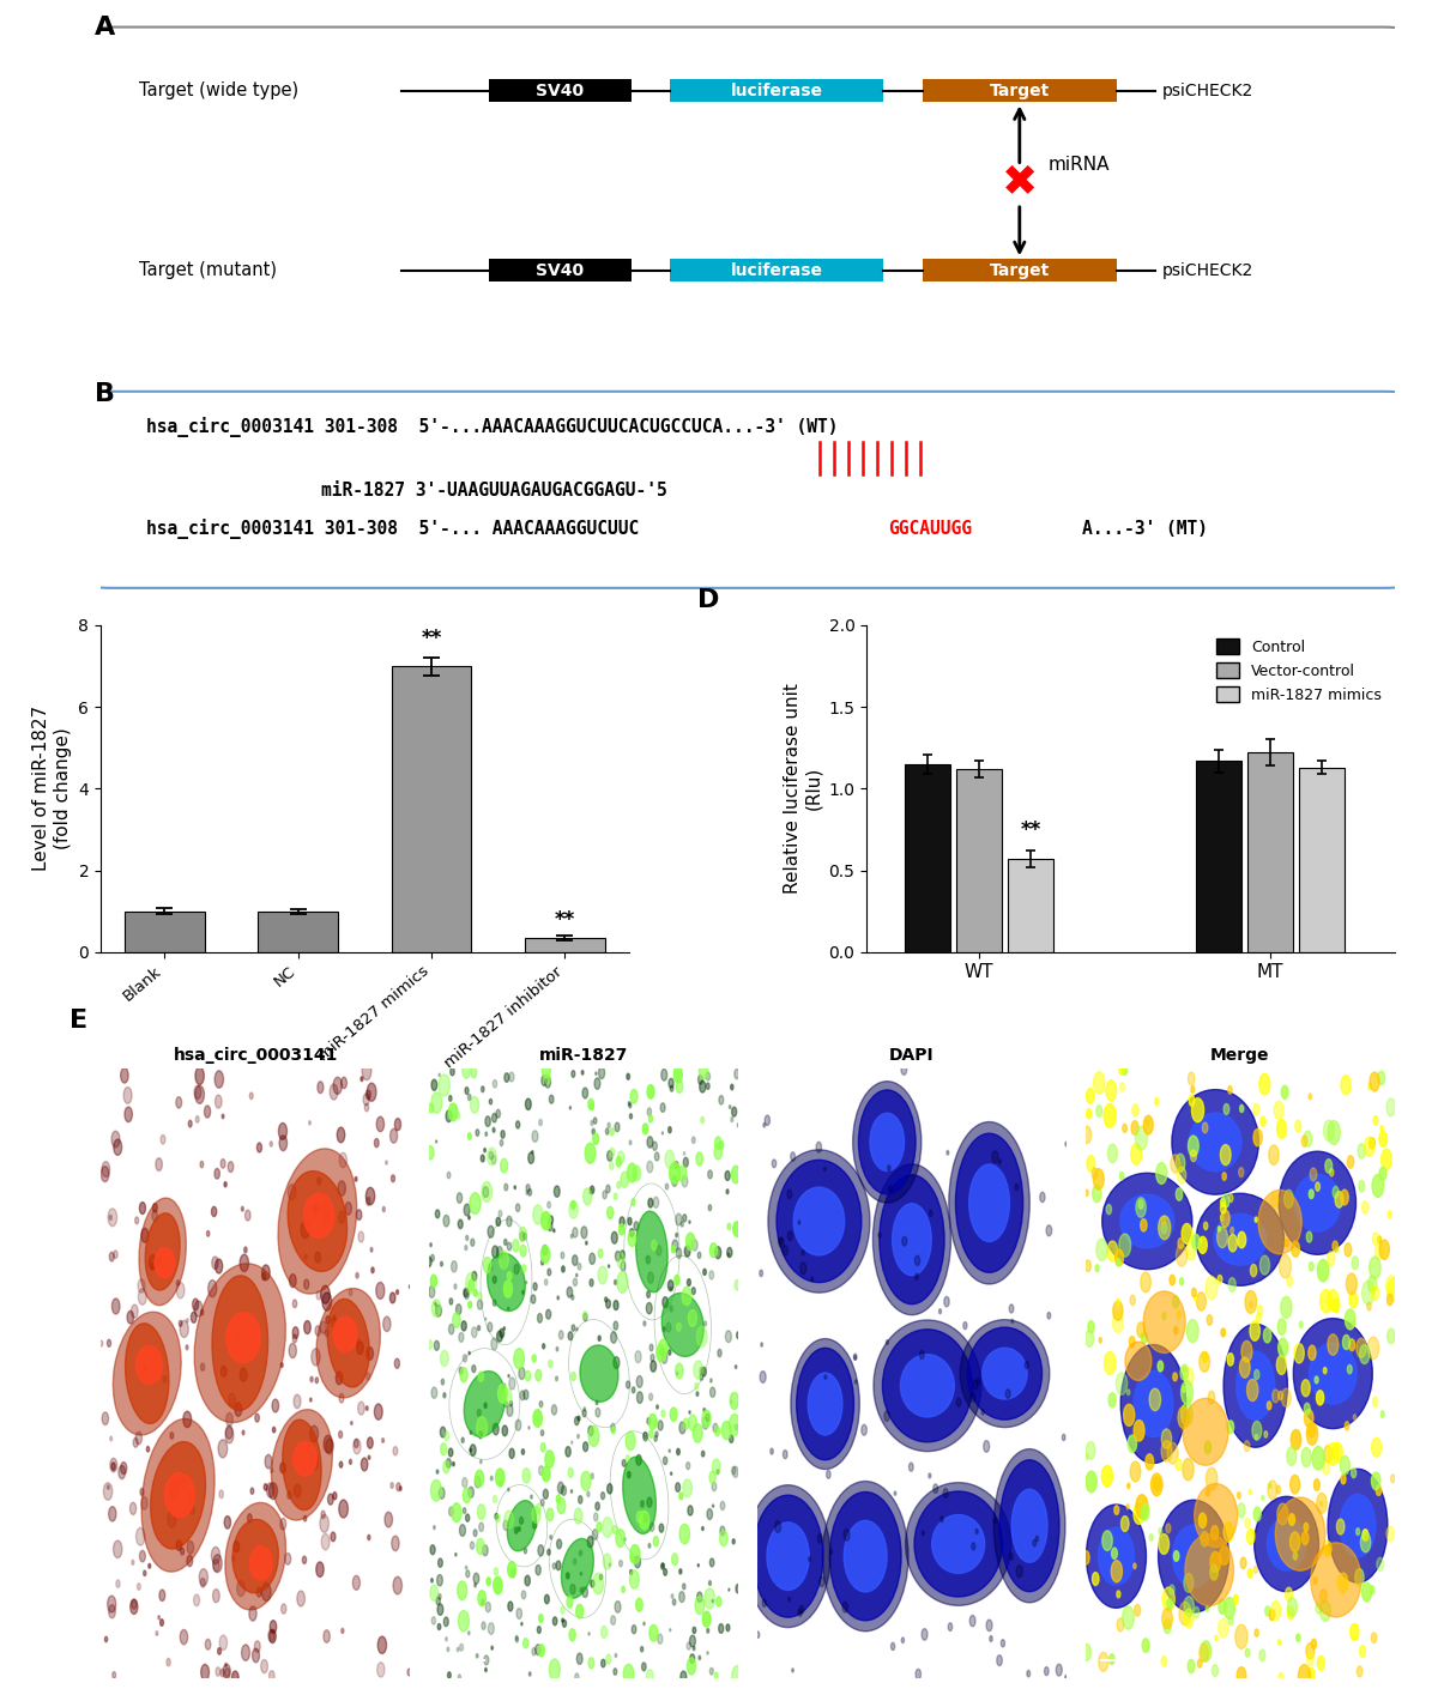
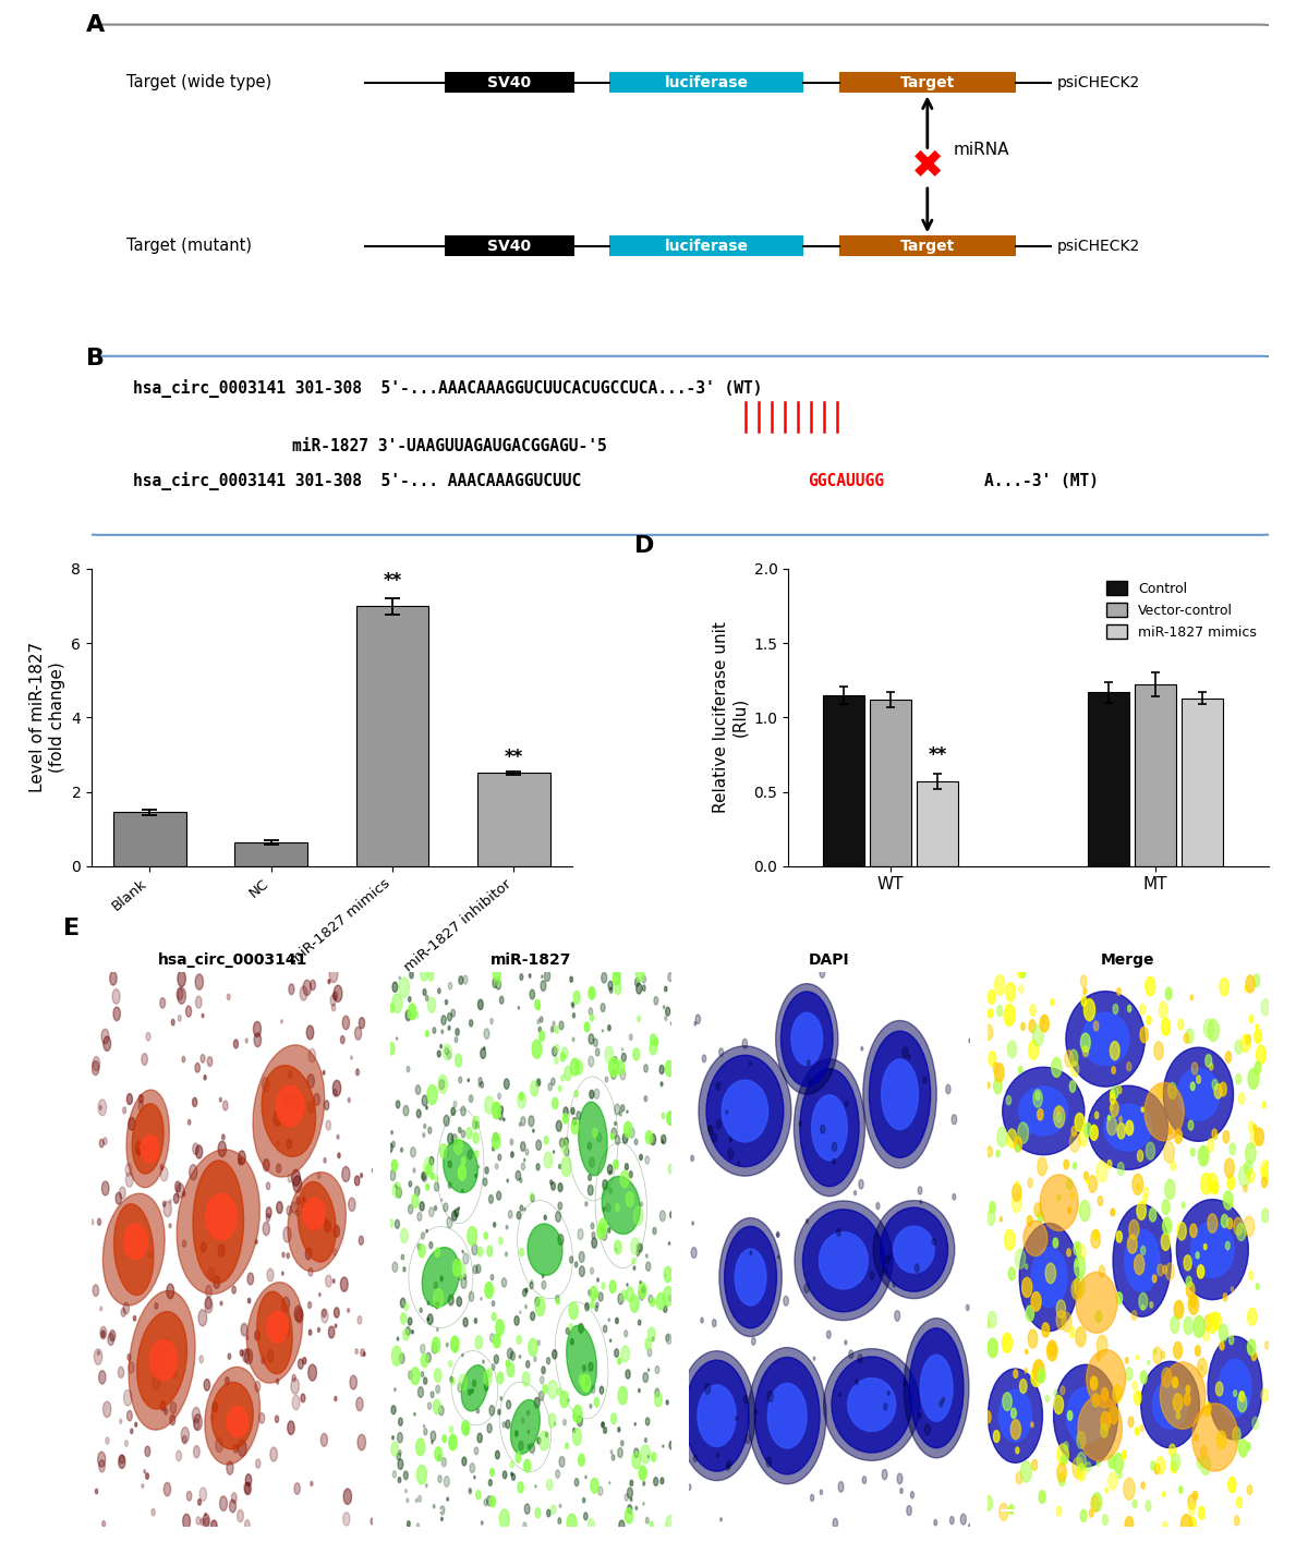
Blank: 1.00 -> 1.45
NC: 1.00 -> 0.65
miR-1827 inhibitor: 0.35 -> 2.50
